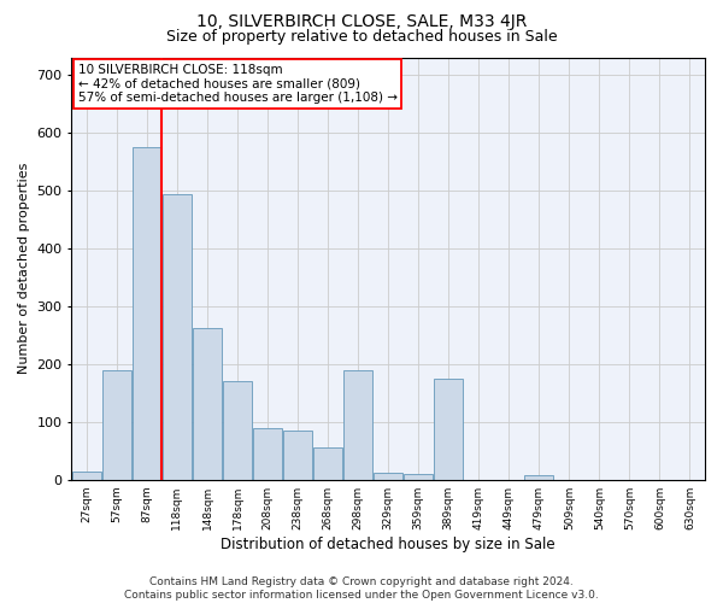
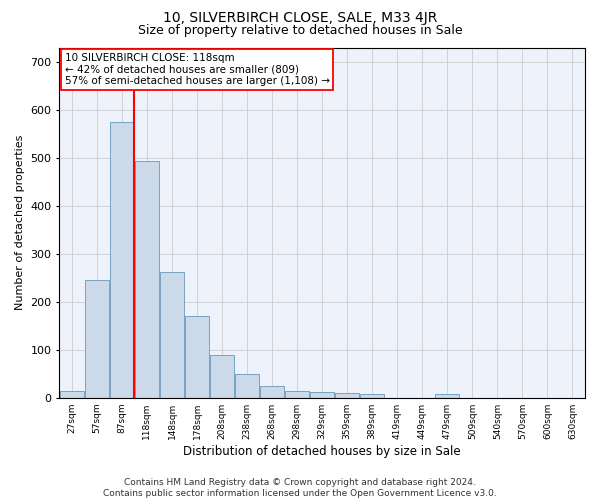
57sqm: 190 -> 246
238sqm: 85 -> 49
268sqm: 55 -> 25
298sqm: 190 -> 13
389sqm: 175 -> 7
